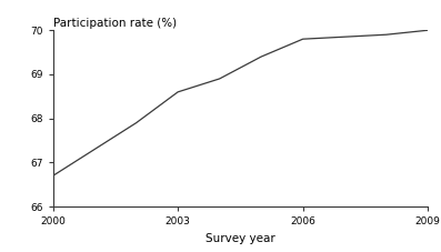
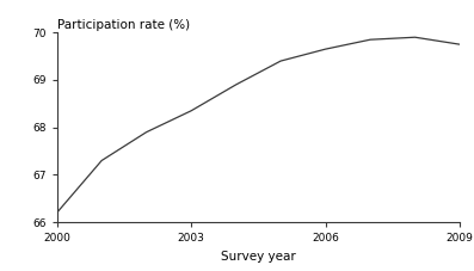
2000: 66.70 -> 66.20
2003: 68.60 -> 68.35
2006: 69.80 -> 69.65
2009: 70.00 -> 69.75
